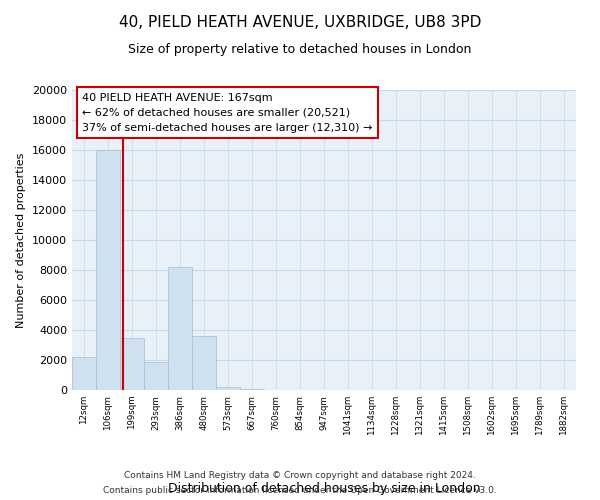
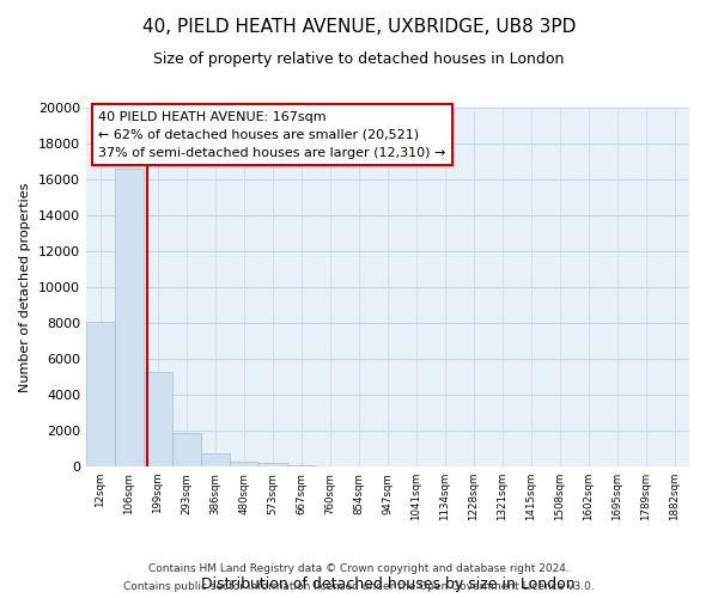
12sqm: 2200 -> 8100
106sqm: 16000 -> 16600
199sqm: 3500 -> 5300
386sqm: 8200 -> 800
480sqm: 3600 -> 300
